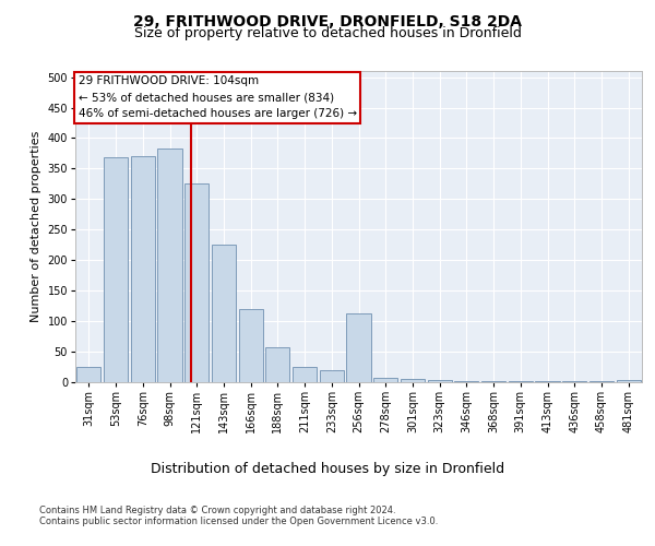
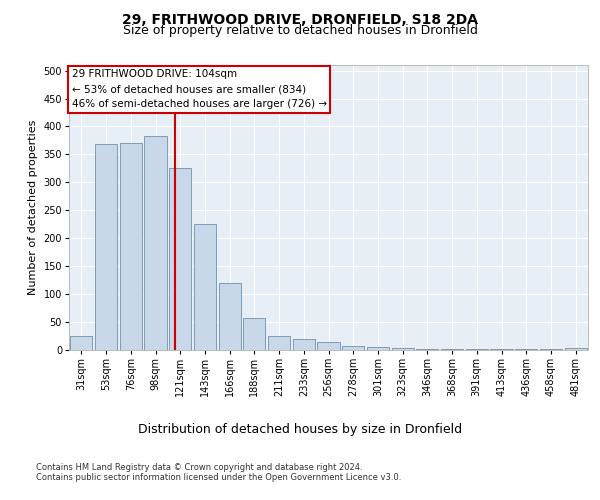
256sqm: 112 -> 15
